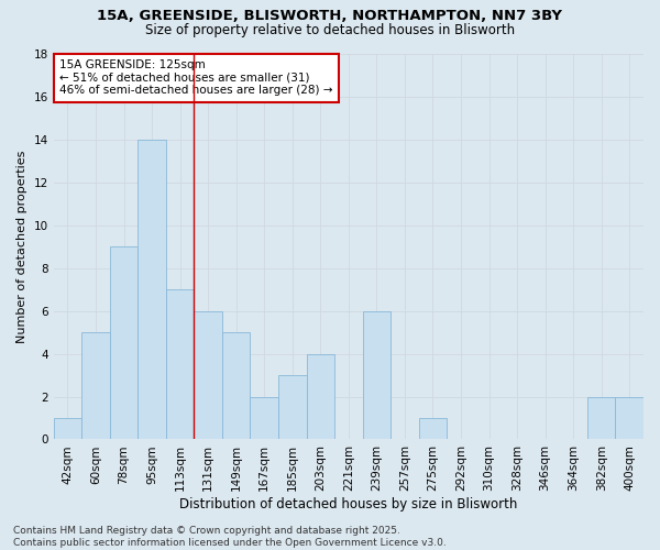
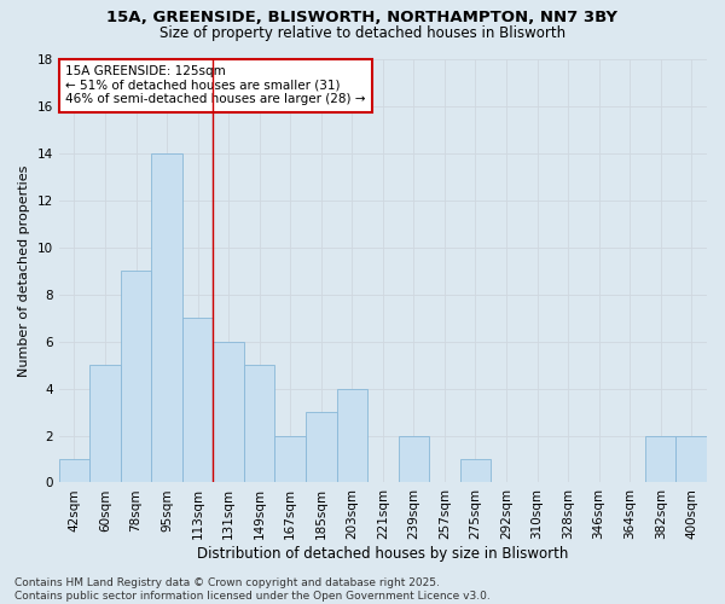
239sqm: 6 -> 2
